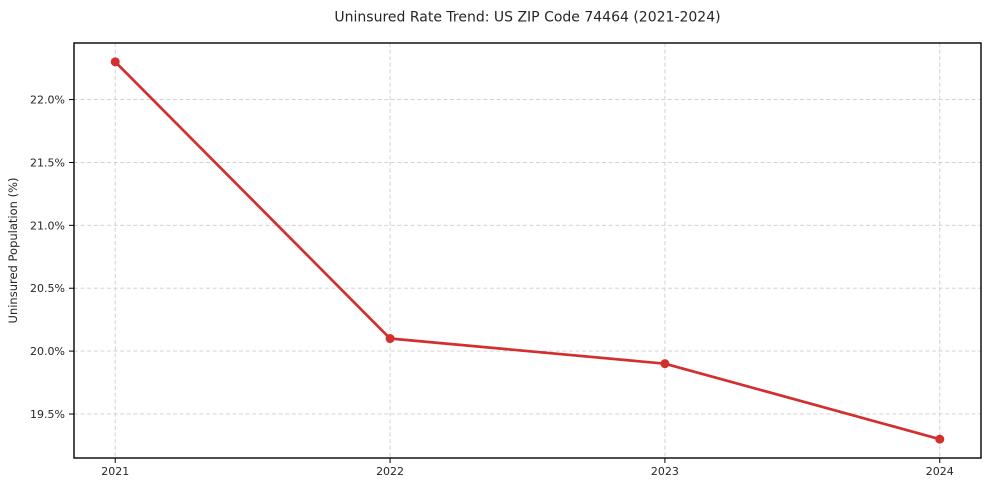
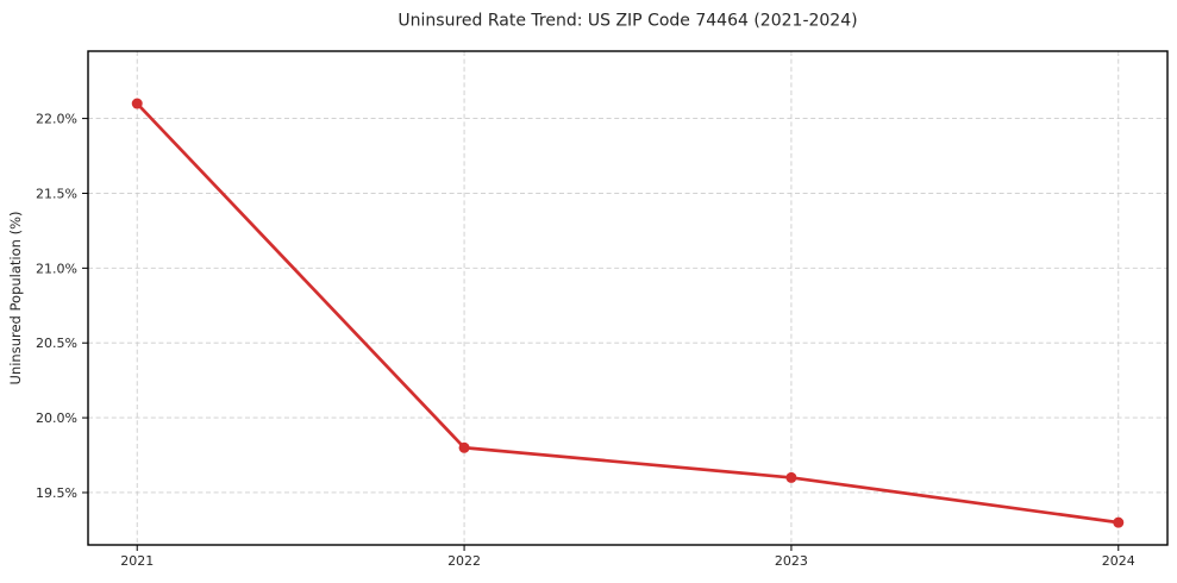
2021: 22.3% -> 22.1%
2022: 20.1% -> 19.8%
2023: 19.9% -> 19.6%
